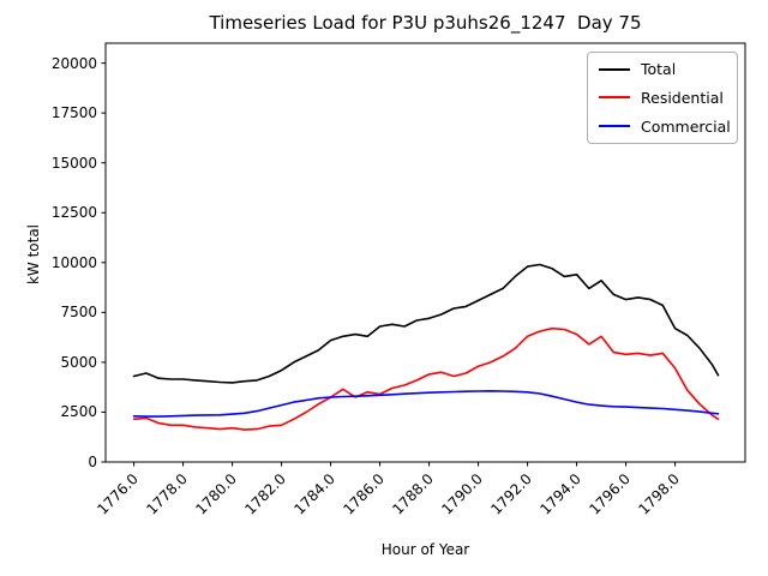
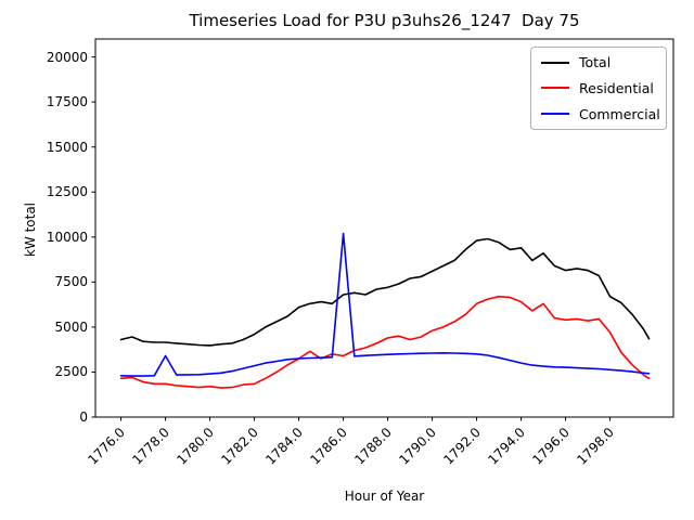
Commercial/1778.0: 2300 -> 3400
Commercial/1786.0: 3400 -> 10200
